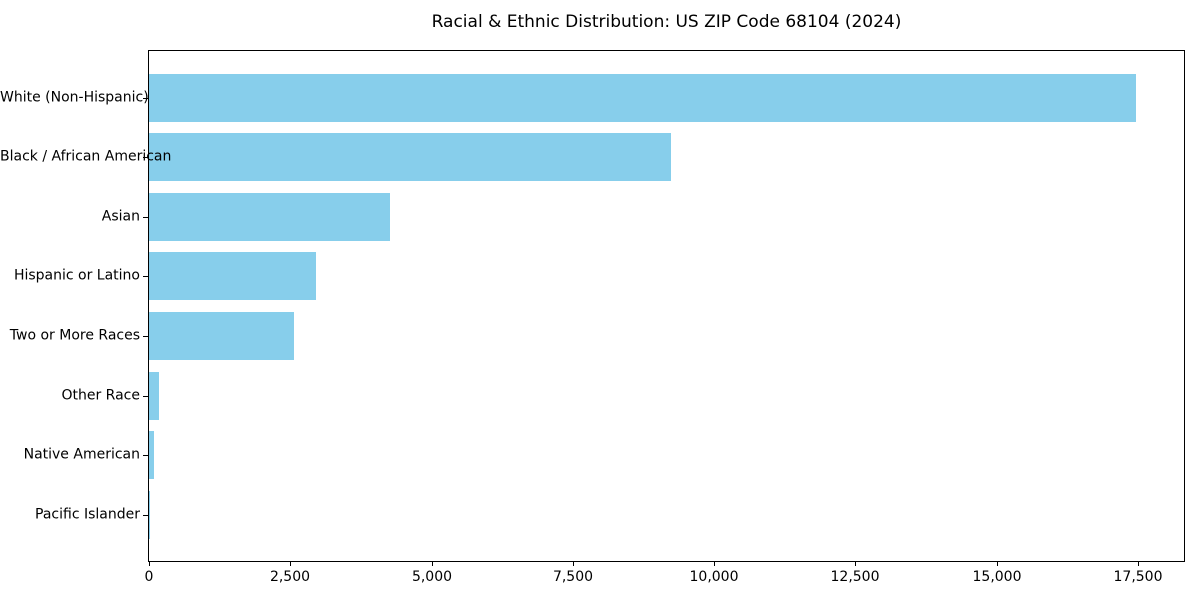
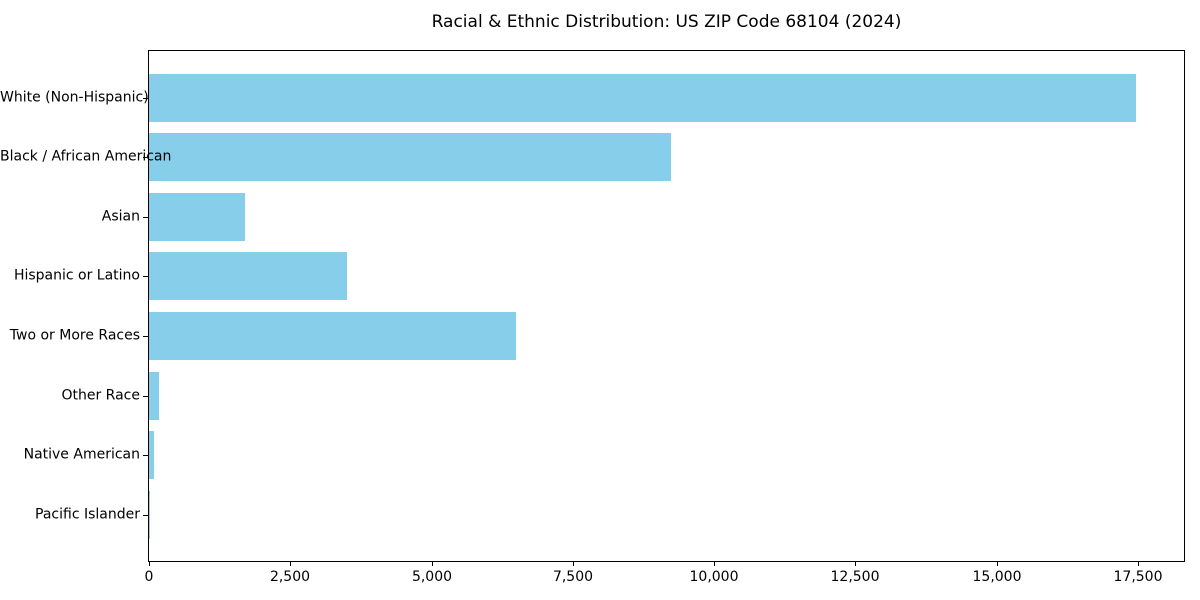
Asian: 4300 -> 1700
Hispanic or Latino: 3000 -> 3500
Two or More Races: 2600 -> 6500
